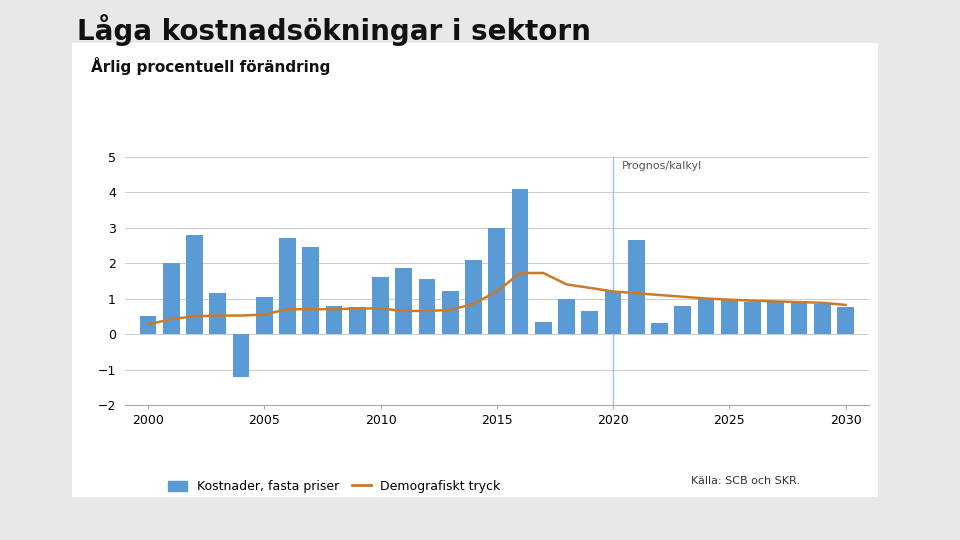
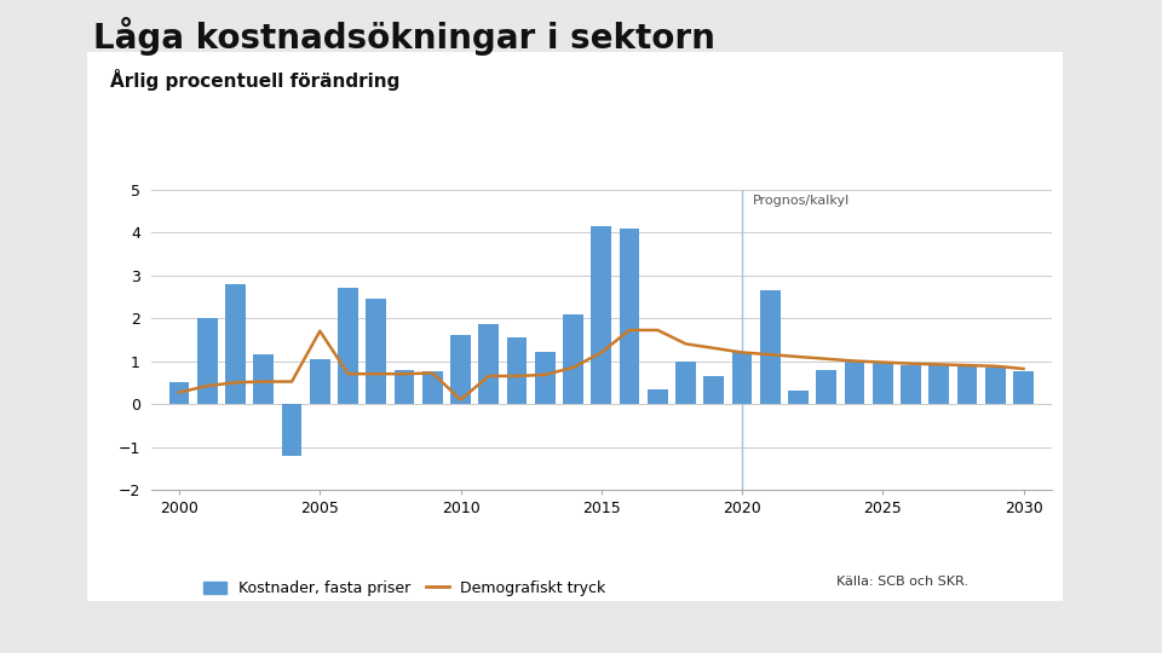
Demografiskt tryck/2005: 0.55 -> 1.70
Demografiskt tryck/2010: 0.72 -> 0.10
Kostnader, fasta priser/2015: 3.00 -> 4.15
